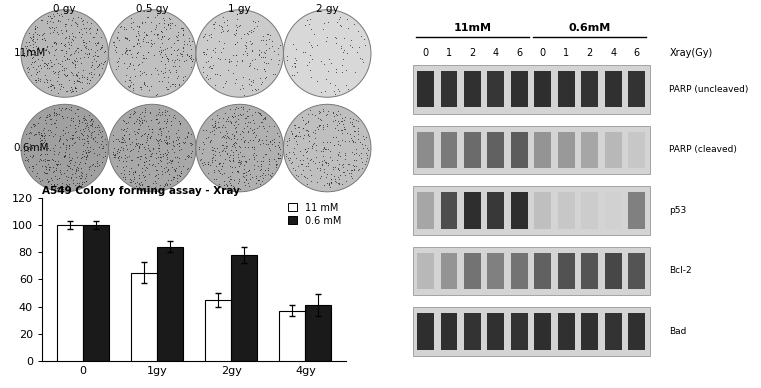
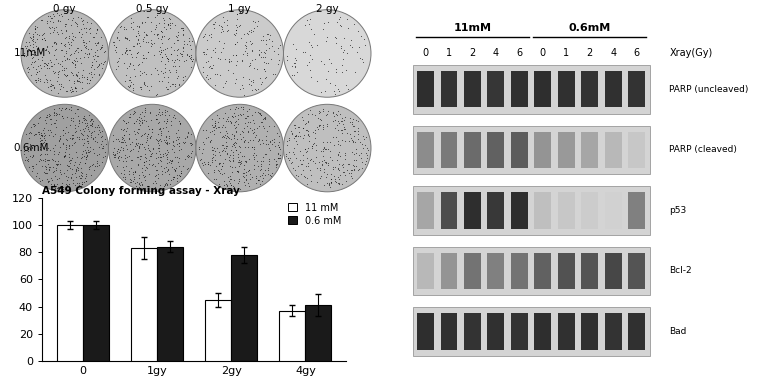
A549 Colony forming assay - Xray/11 mM/1gy: 65 -> 83
